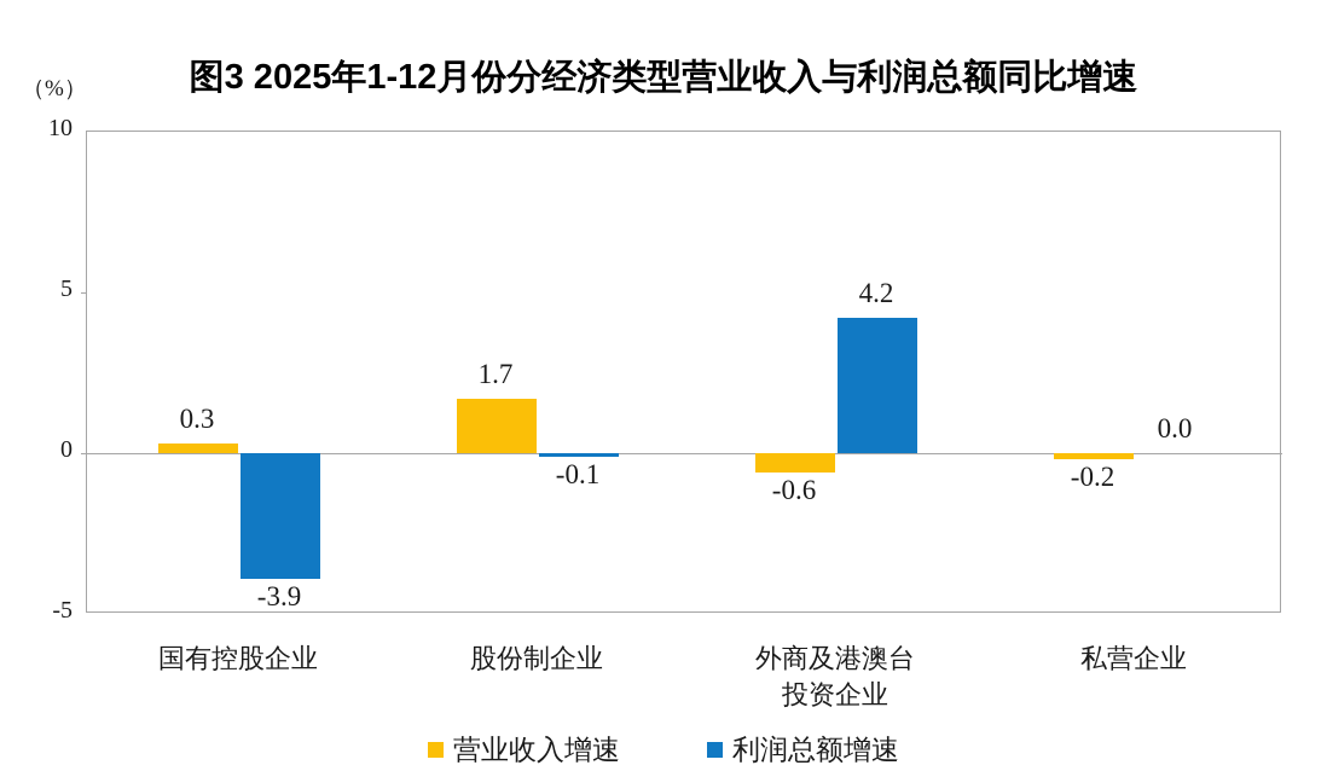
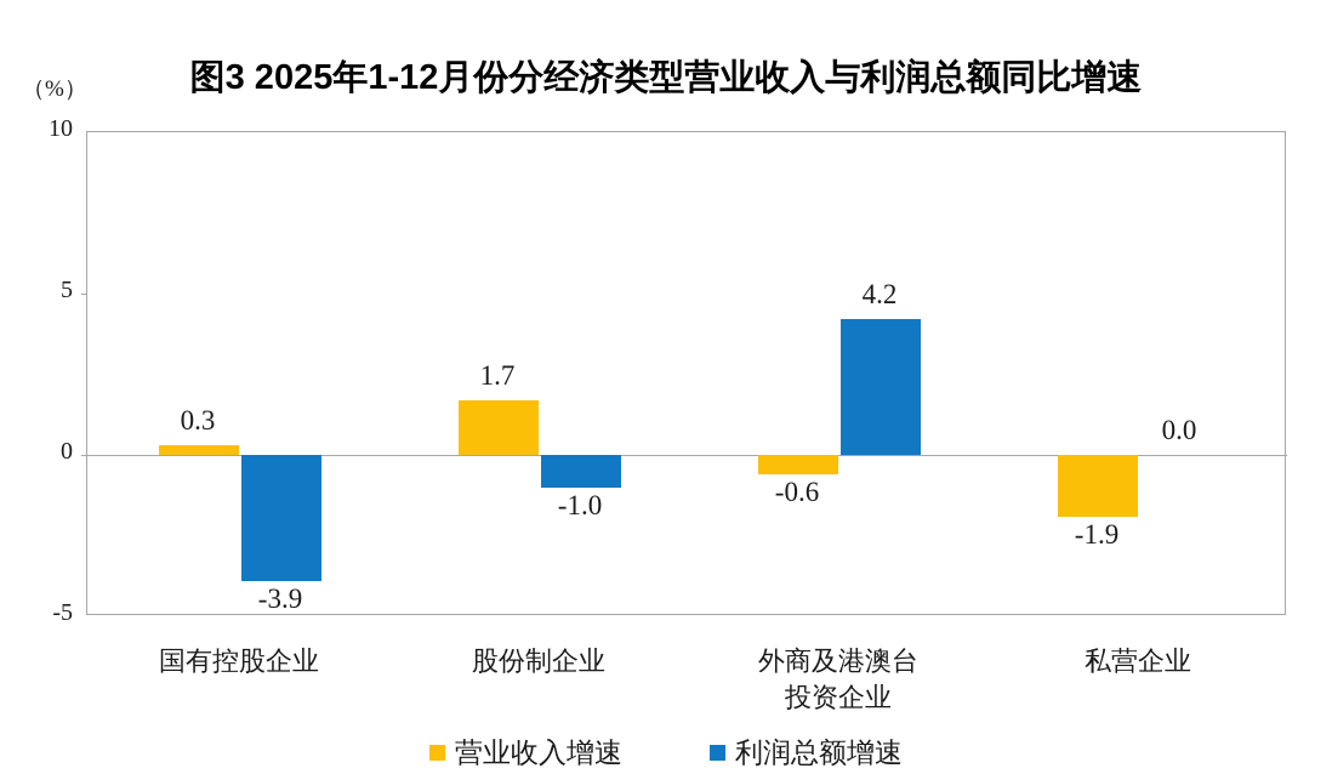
利润总额增速/股份制企业: -0.1 -> -1.0
营业收入增速/私营企业: -0.2 -> -1.9
